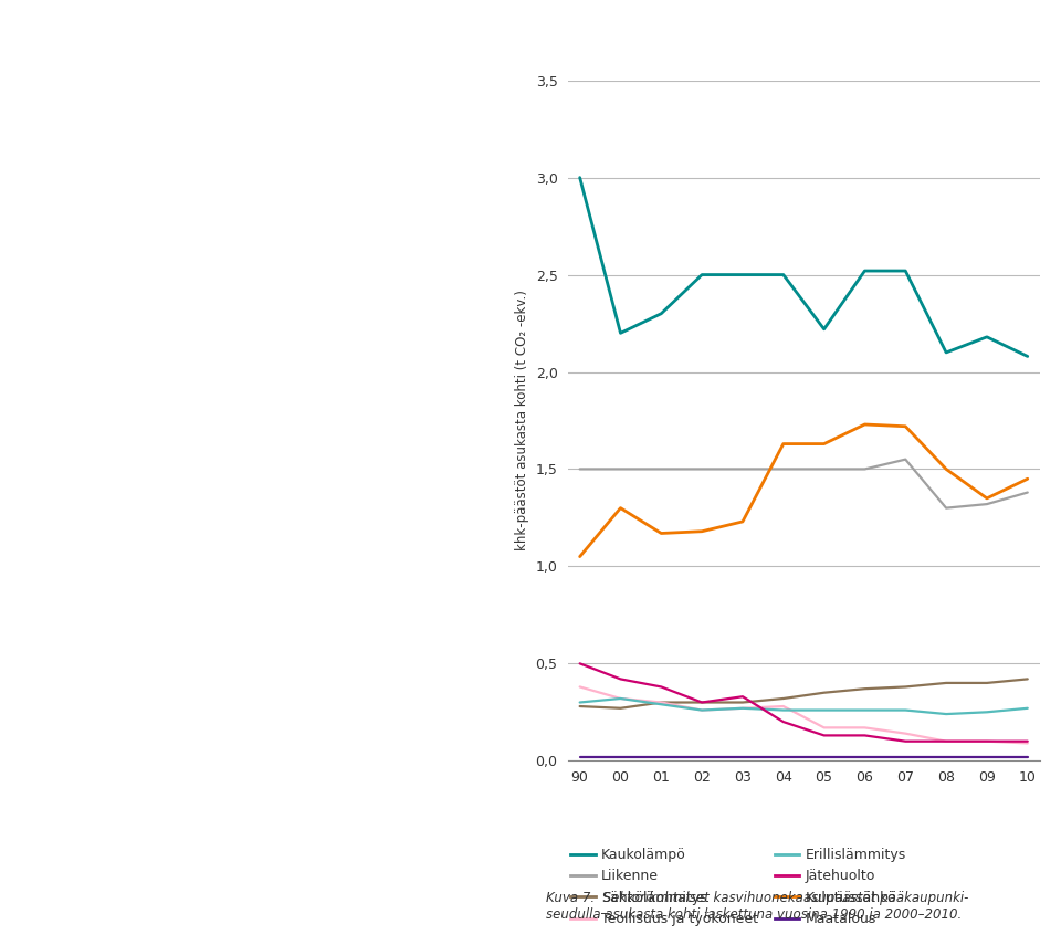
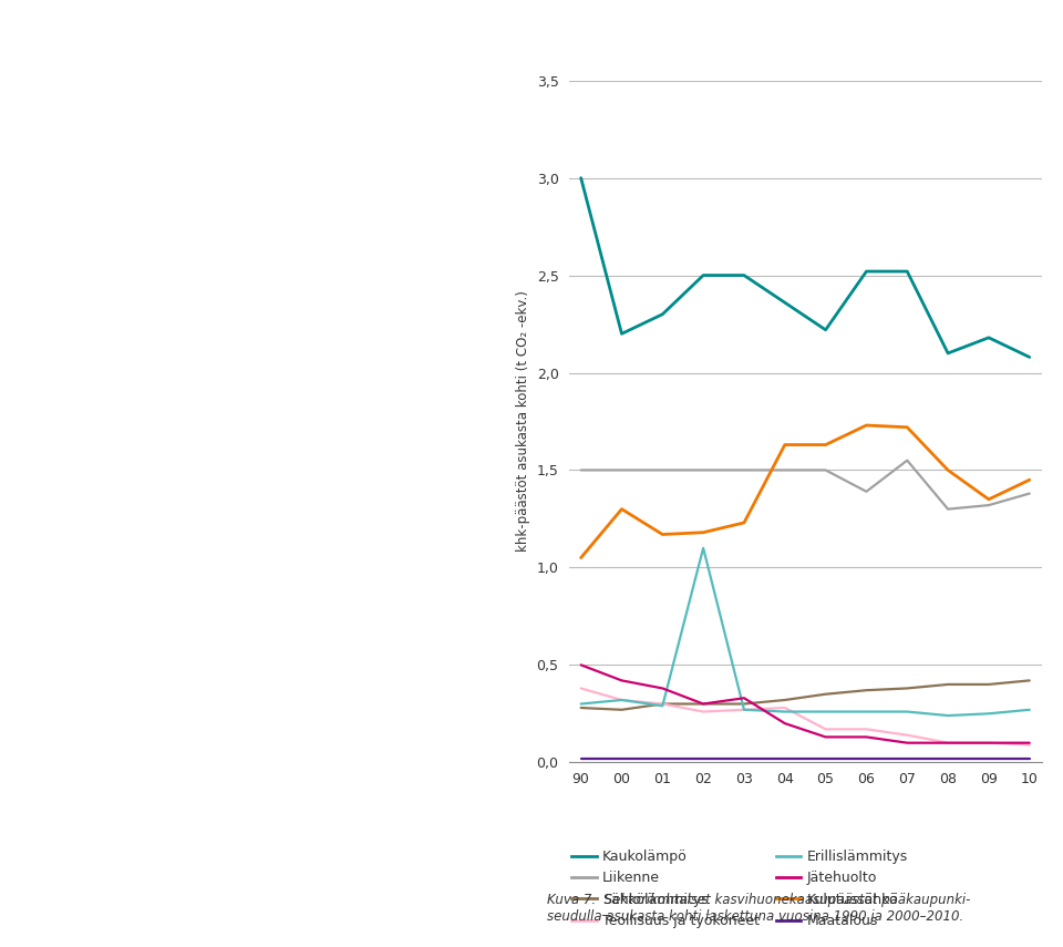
Erillislämmitys/02: 0,26 -> 1,10
Kaukolämpö/04: 2,50 -> 2,36
Liikenne/06: 1,50 -> 1,39
